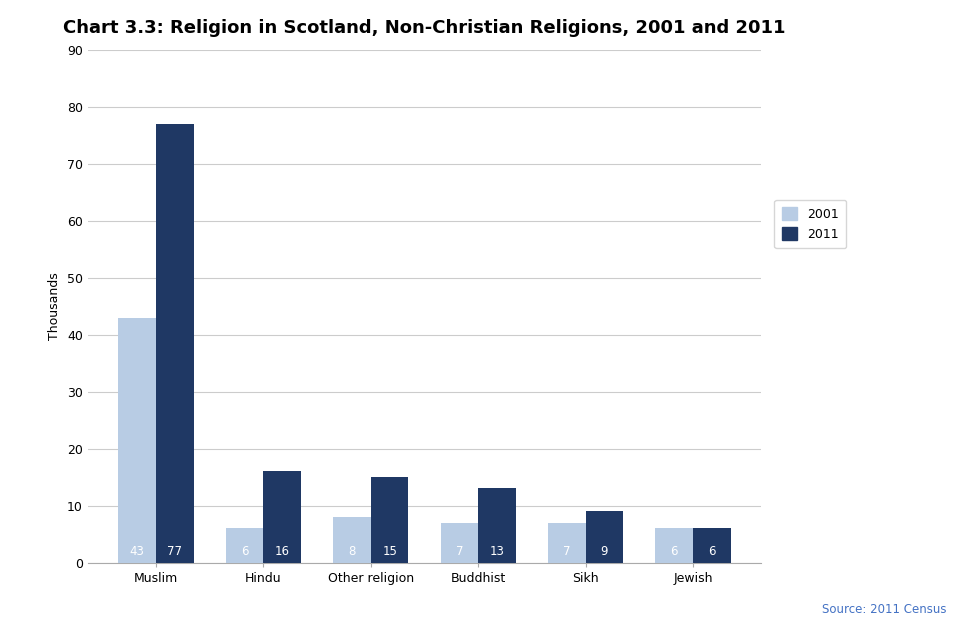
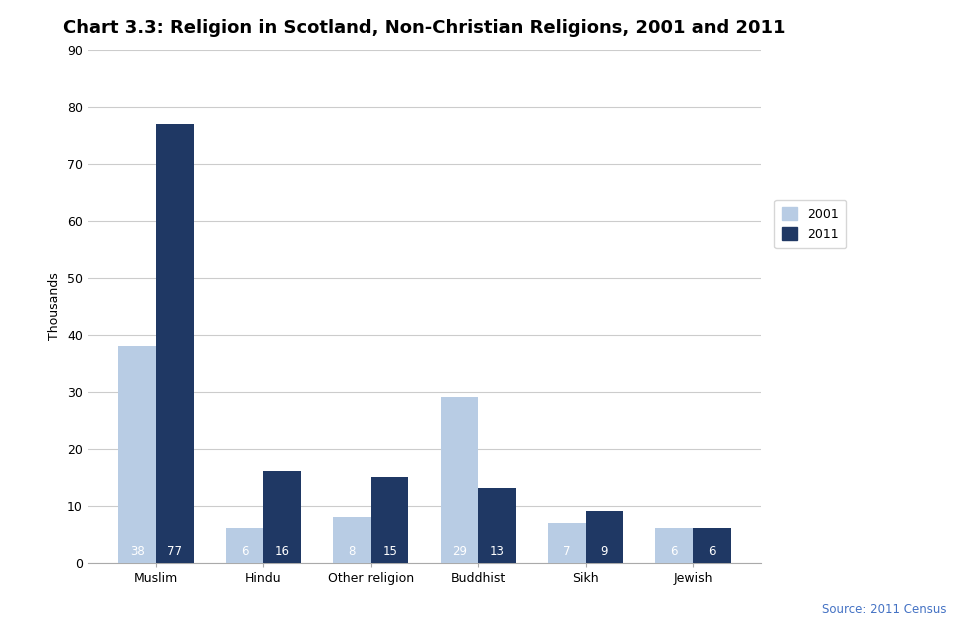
2001/Muslim: 43 -> 38
2001/Buddhist: 7 -> 29
